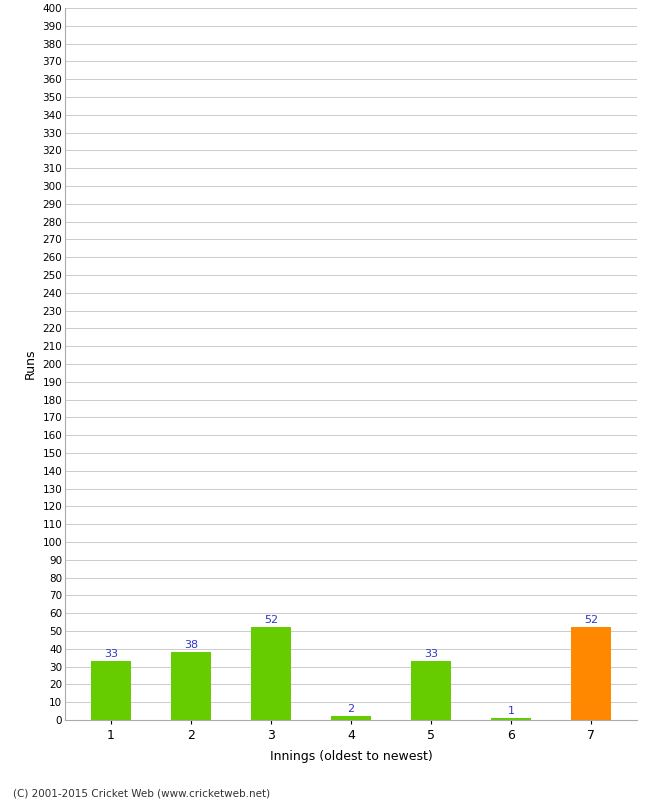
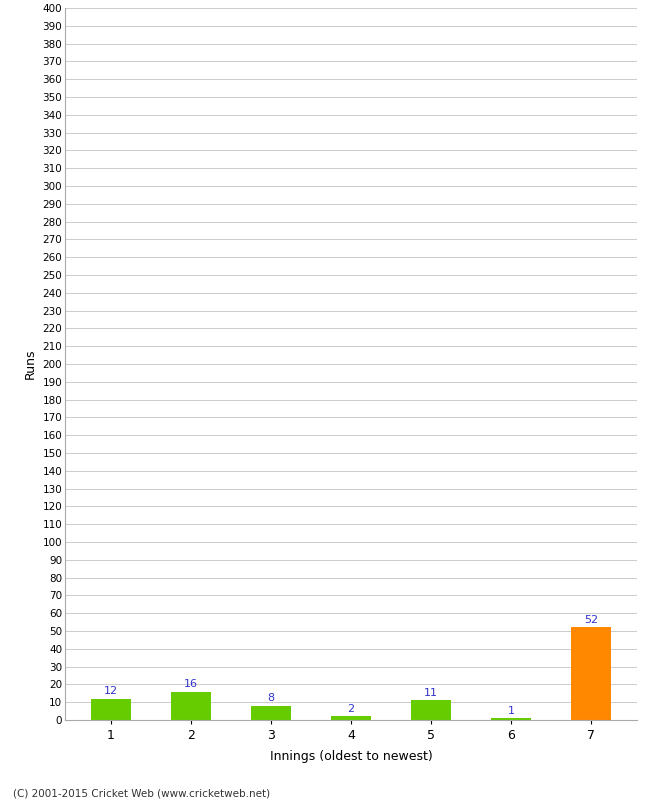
1: 33 -> 12
2: 38 -> 16
3: 52 -> 8
5: 33 -> 11
